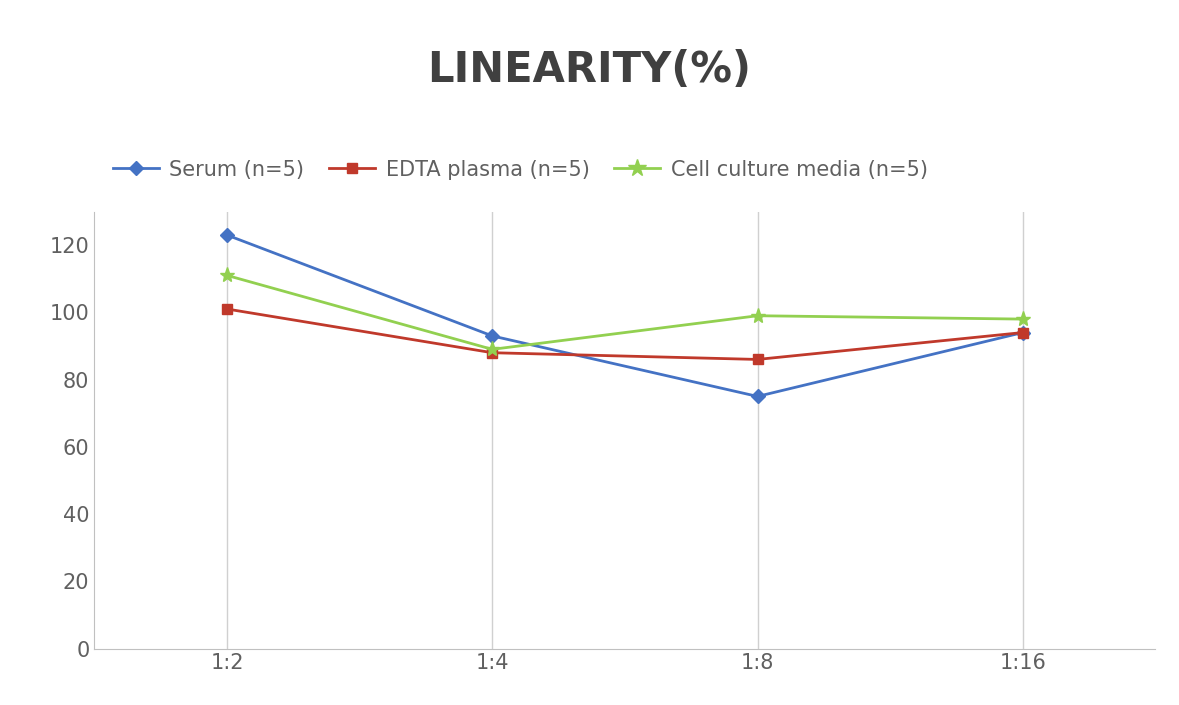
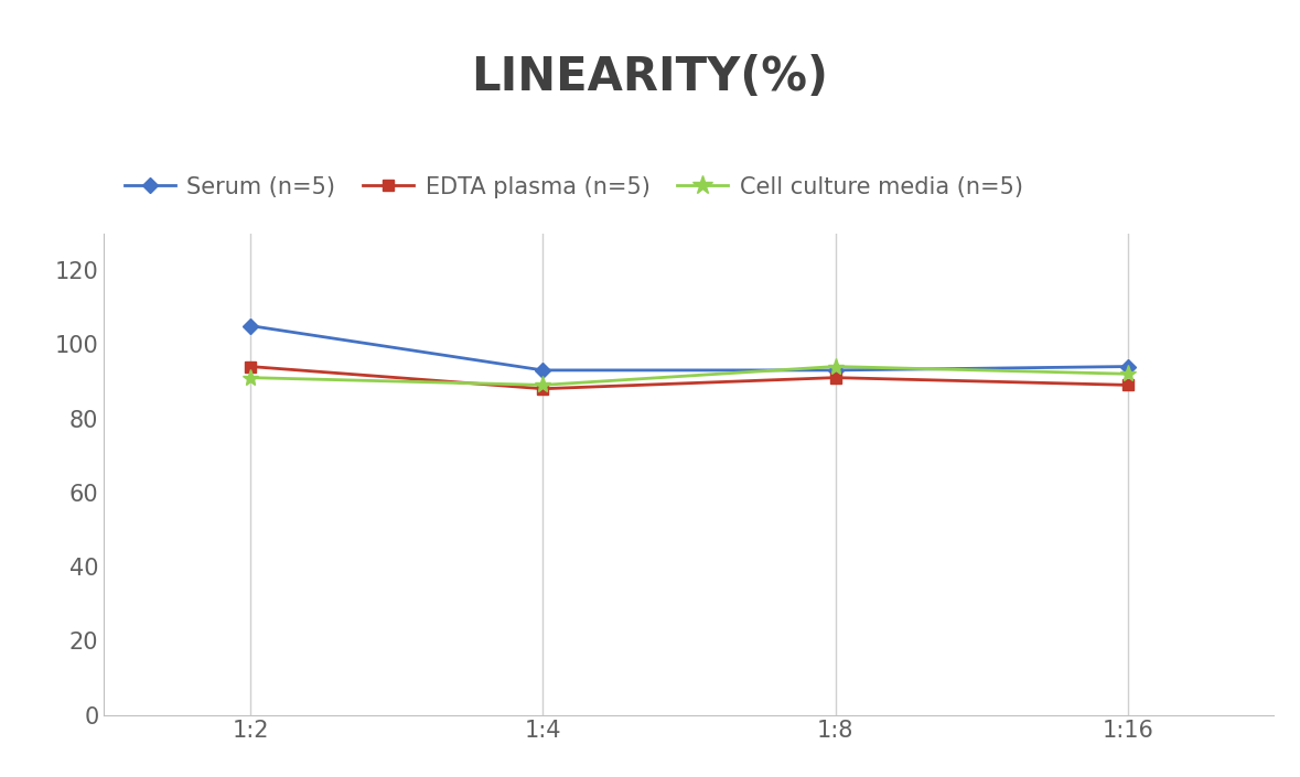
Serum (n=5)/1:2: 123 -> 105
EDTA plasma (n=5)/1:2: 101 -> 94
Cell culture media (n=5)/1:2: 111 -> 91
Serum (n=5)/1:8: 75 -> 93
EDTA plasma (n=5)/1:8: 86 -> 91
Cell culture media (n=5)/1:8: 99 -> 94
EDTA plasma (n=5)/1:16: 94 -> 89
Cell culture media (n=5)/1:16: 98 -> 92
